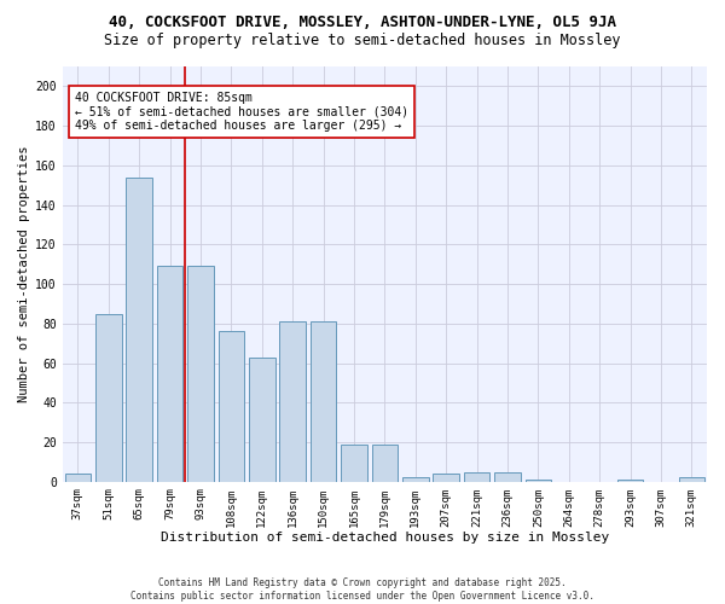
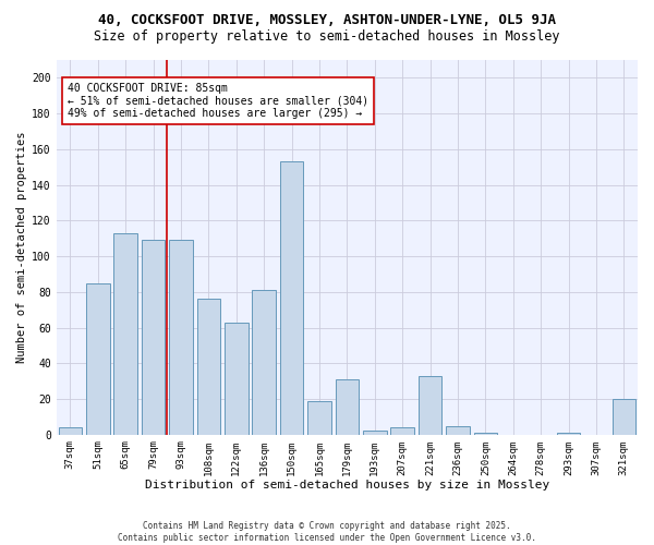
65sqm: 154 -> 113
150sqm: 81 -> 153
179sqm: 19 -> 31
221sqm: 5 -> 33
321sqm: 2 -> 20
